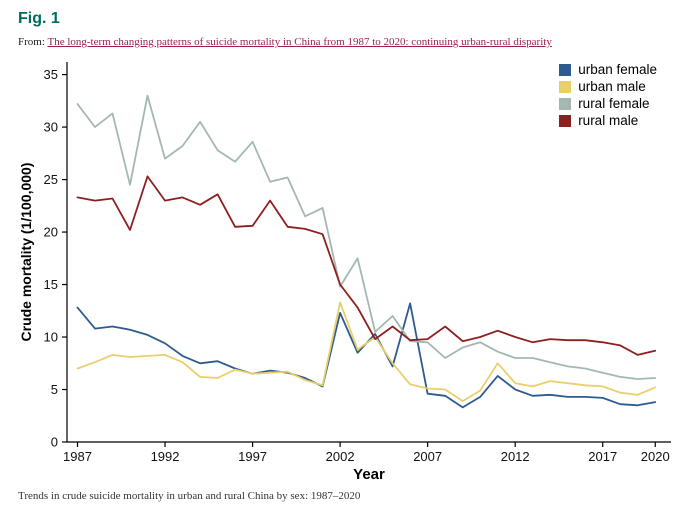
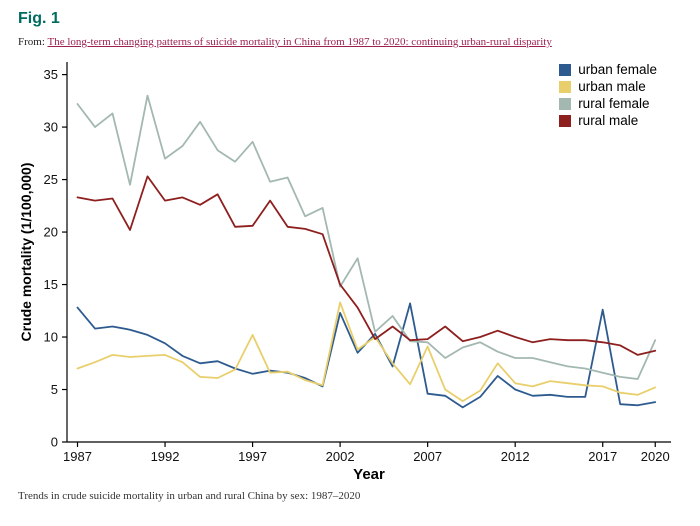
urban male/1997: 6.5 -> 10.2
urban male/2007: 5.1 -> 9.1
urban female/2017: 4.2 -> 12.6
rural female/2020: 6.1 -> 9.7
